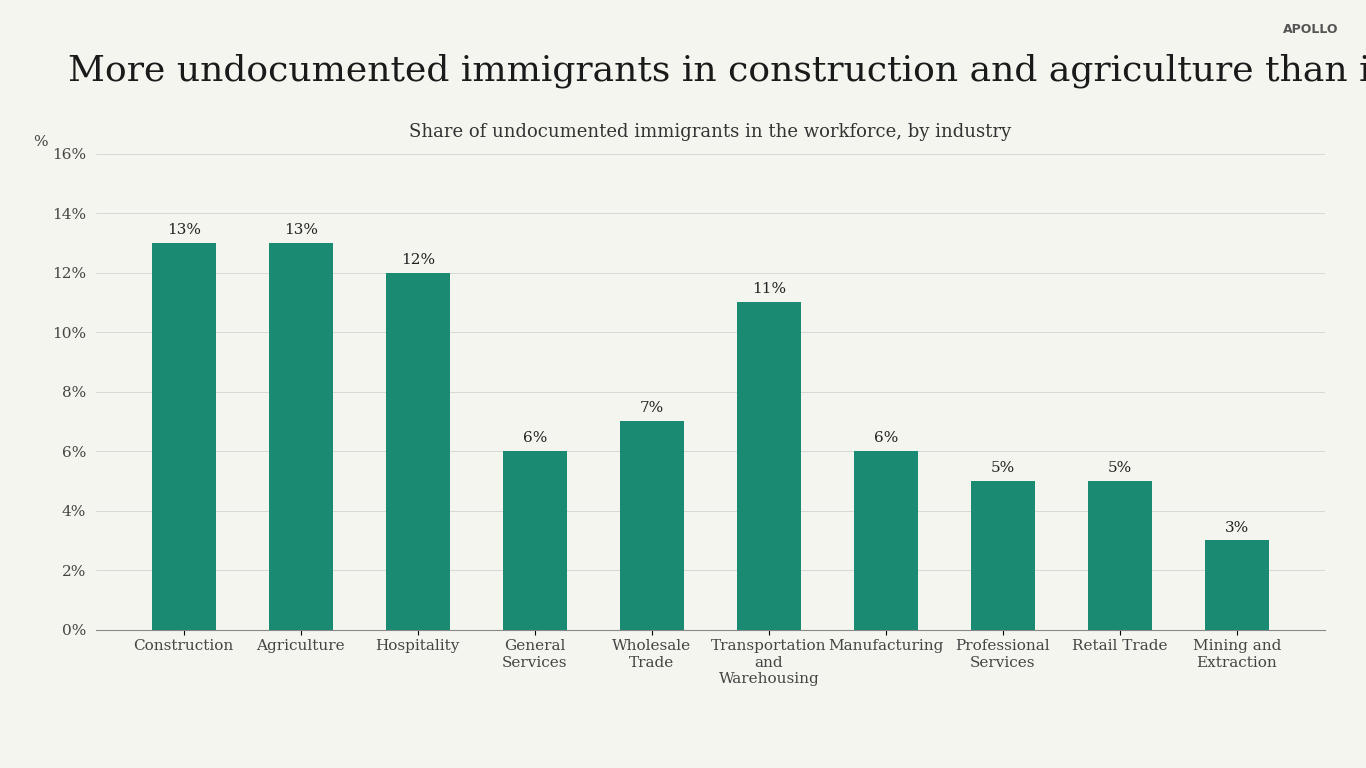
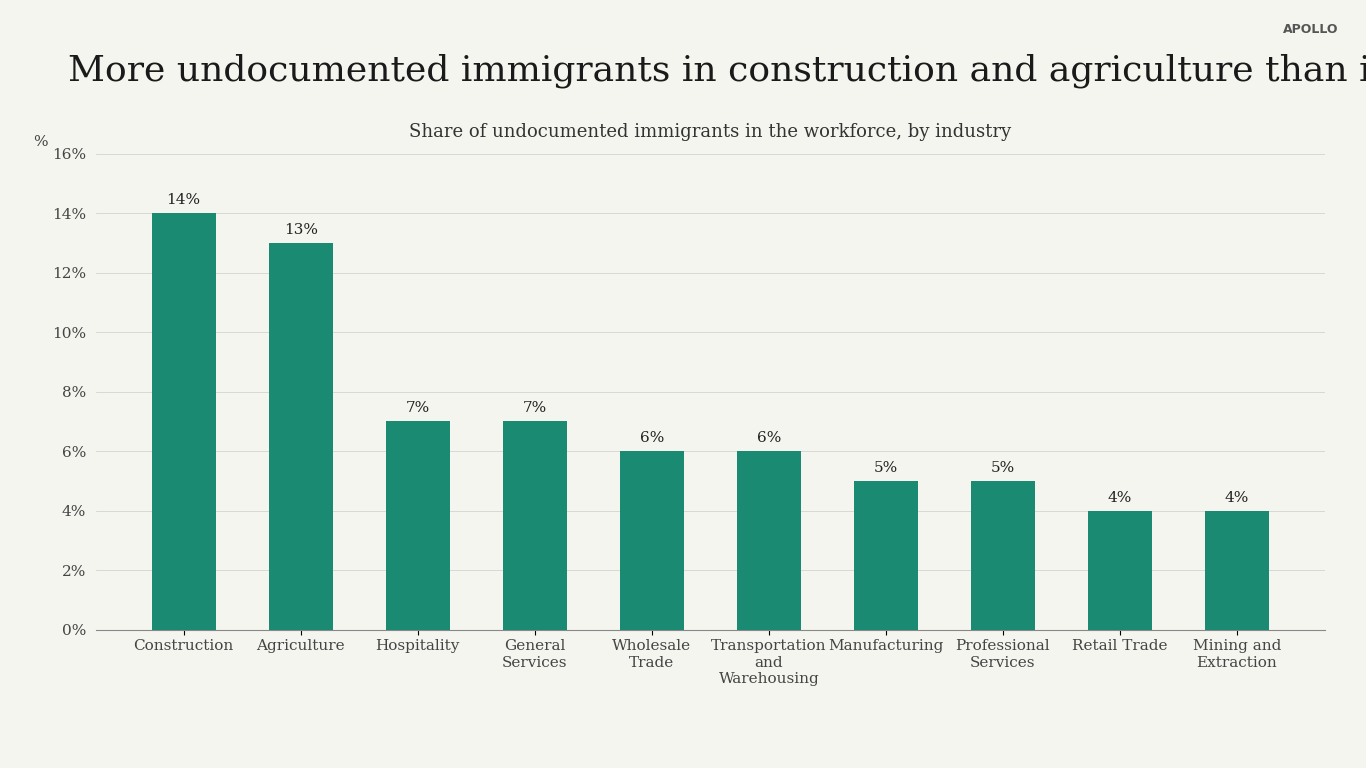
Construction: 13% -> 14%
Hospitality: 12% -> 7%
General Services: 6% -> 7%
Wholesale Trade: 7% -> 6%
Transportation and Warehousing: 11% -> 6%
Manufacturing: 6% -> 5%
Retail Trade: 5% -> 4%
Mining and Extraction: 3% -> 4%
